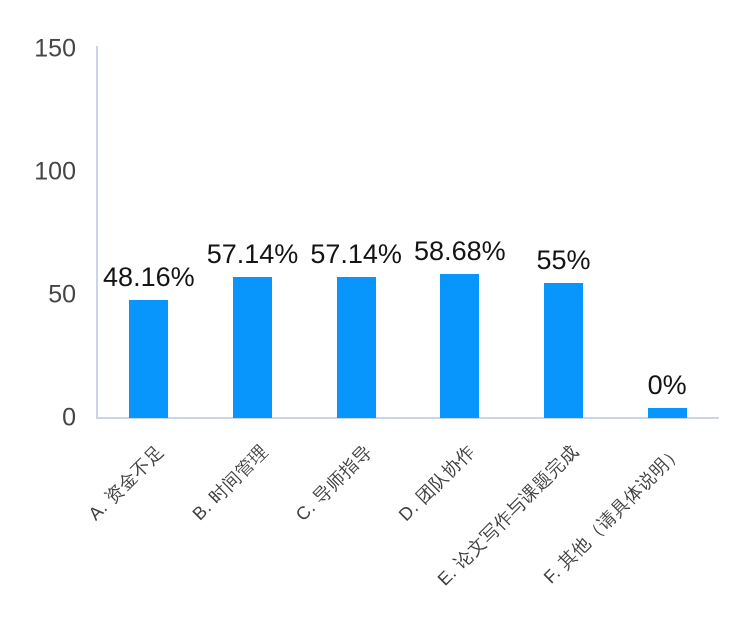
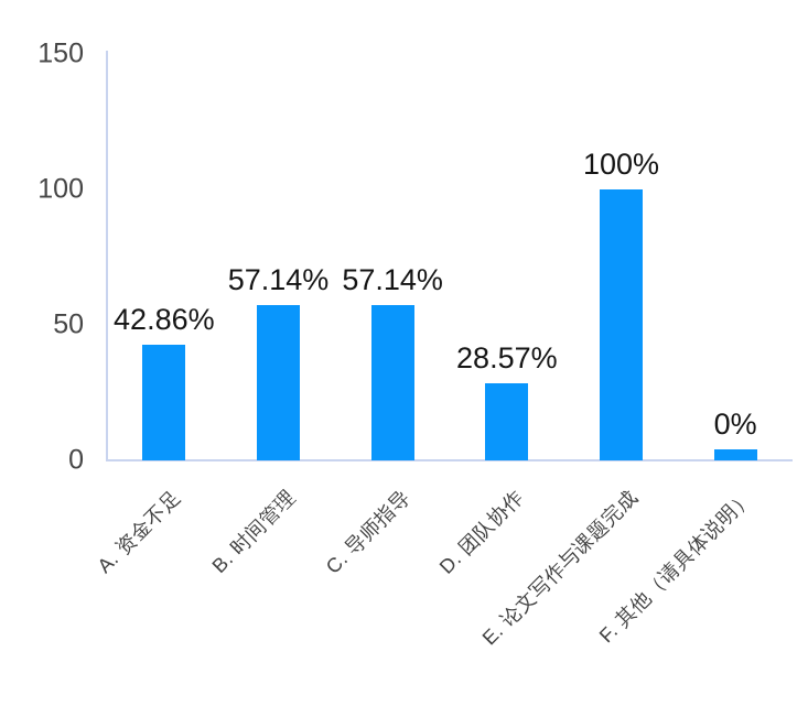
A. 资金不足: 48.16% -> 42.86%
D. 团队协作: 58.68% -> 28.57%
E. 论文写作与课题完成: 55% -> 100%
